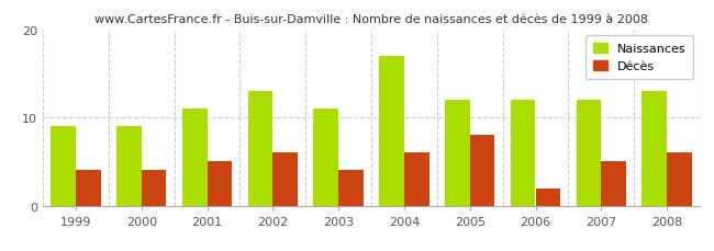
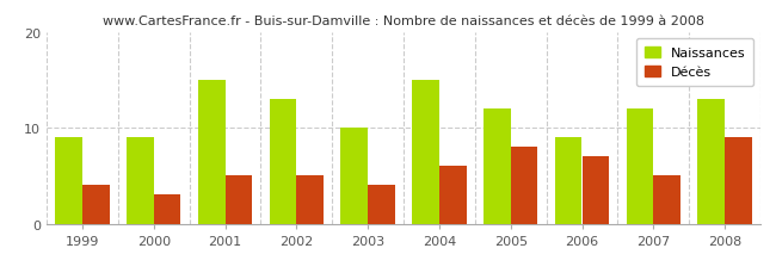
Décès/2000: 4 -> 3
Naissances/2001: 11 -> 15
Décès/2002: 6 -> 5
Naissances/2003: 11 -> 10
Naissances/2004: 17 -> 15
Naissances/2006: 12 -> 9
Décès/2006: 2 -> 7
Décès/2008: 6 -> 9
